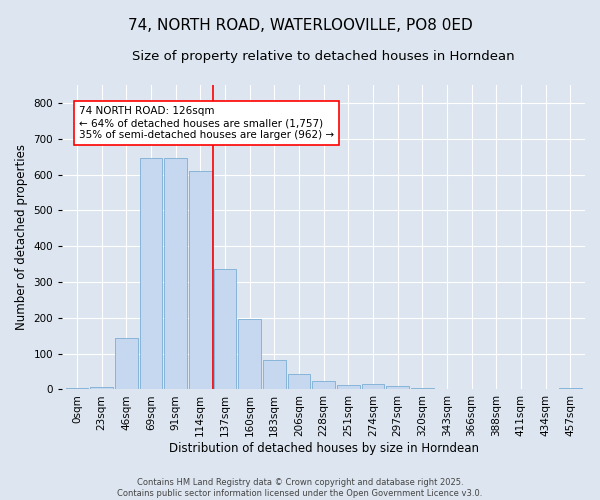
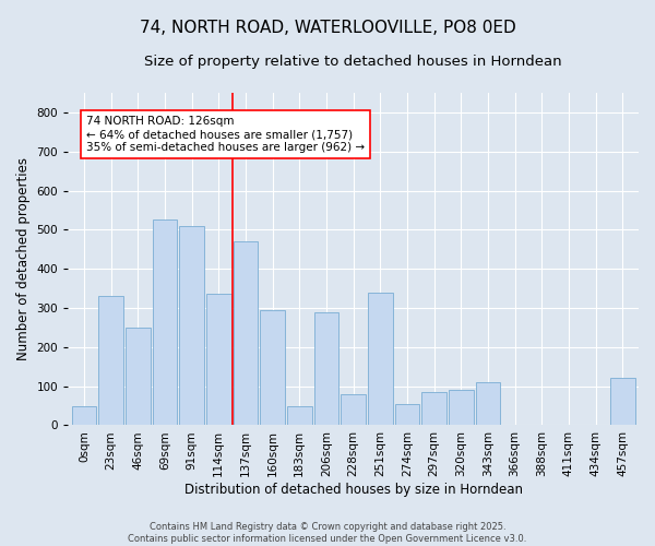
0sqm: 5 -> 50
23sqm: 7 -> 330
46sqm: 145 -> 250
69sqm: 645 -> 525
91sqm: 645 -> 510
114sqm: 610 -> 335
137sqm: 335 -> 470
160sqm: 198 -> 295
183sqm: 83 -> 50
206sqm: 43 -> 290
228sqm: 25 -> 80
251sqm: 12 -> 340
274sqm: 14 -> 55
297sqm: 10 -> 85
320sqm: 5 -> 90
343sqm: 2 -> 110
457sqm: 3 -> 120
